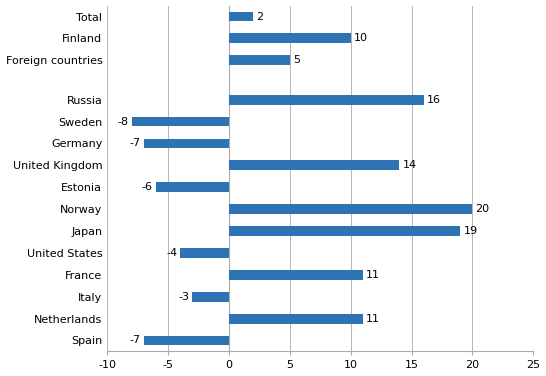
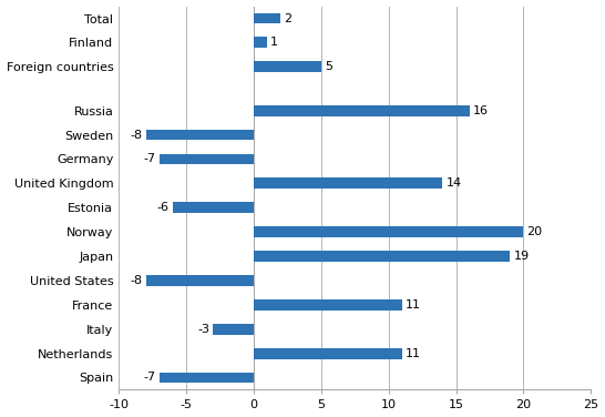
Finland: 10 -> 1
United States: -4 -> -8
